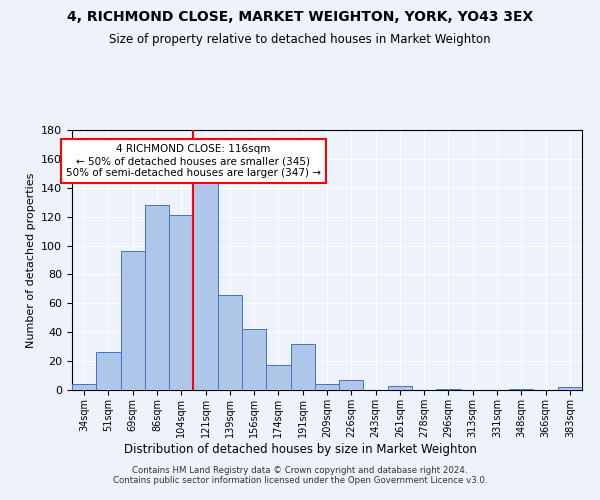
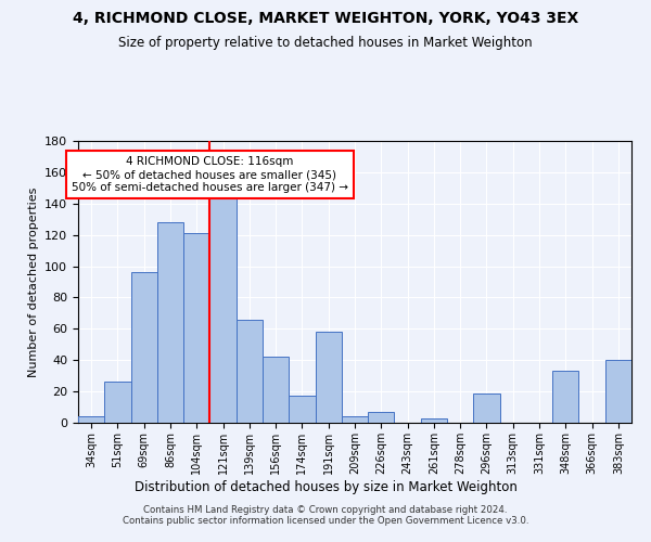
191sqm: 32 -> 58
296sqm: 1 -> 19
348sqm: 1 -> 33
383sqm: 2 -> 40
